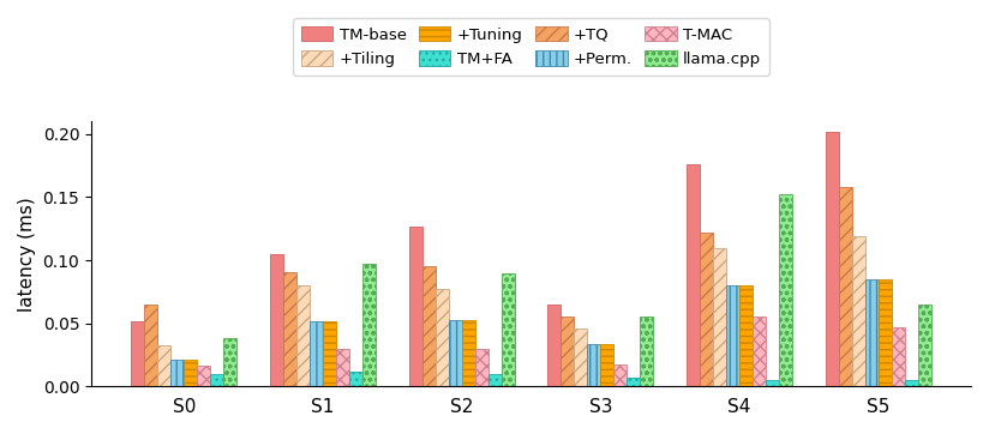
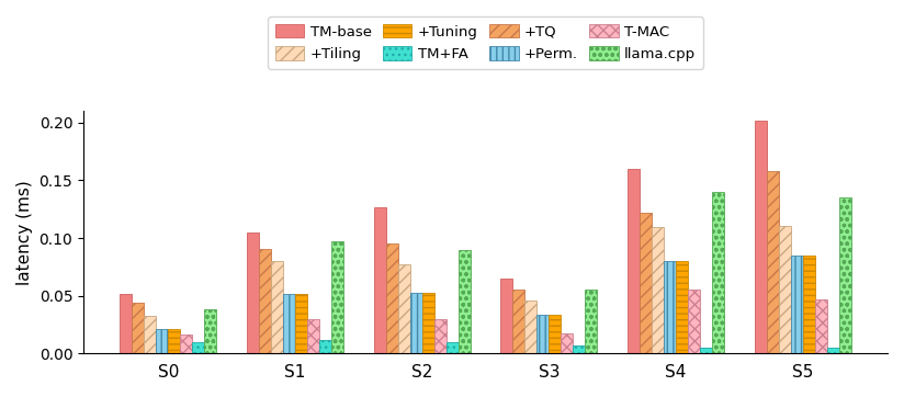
+TQ/S0: 0.065 -> 0.044
TM-base/S4: 0.176 -> 0.160
llama.cpp/S4: 0.152 -> 0.140
+Tiling/S5: 0.119 -> 0.111
llama.cpp/S5: 0.065 -> 0.135
